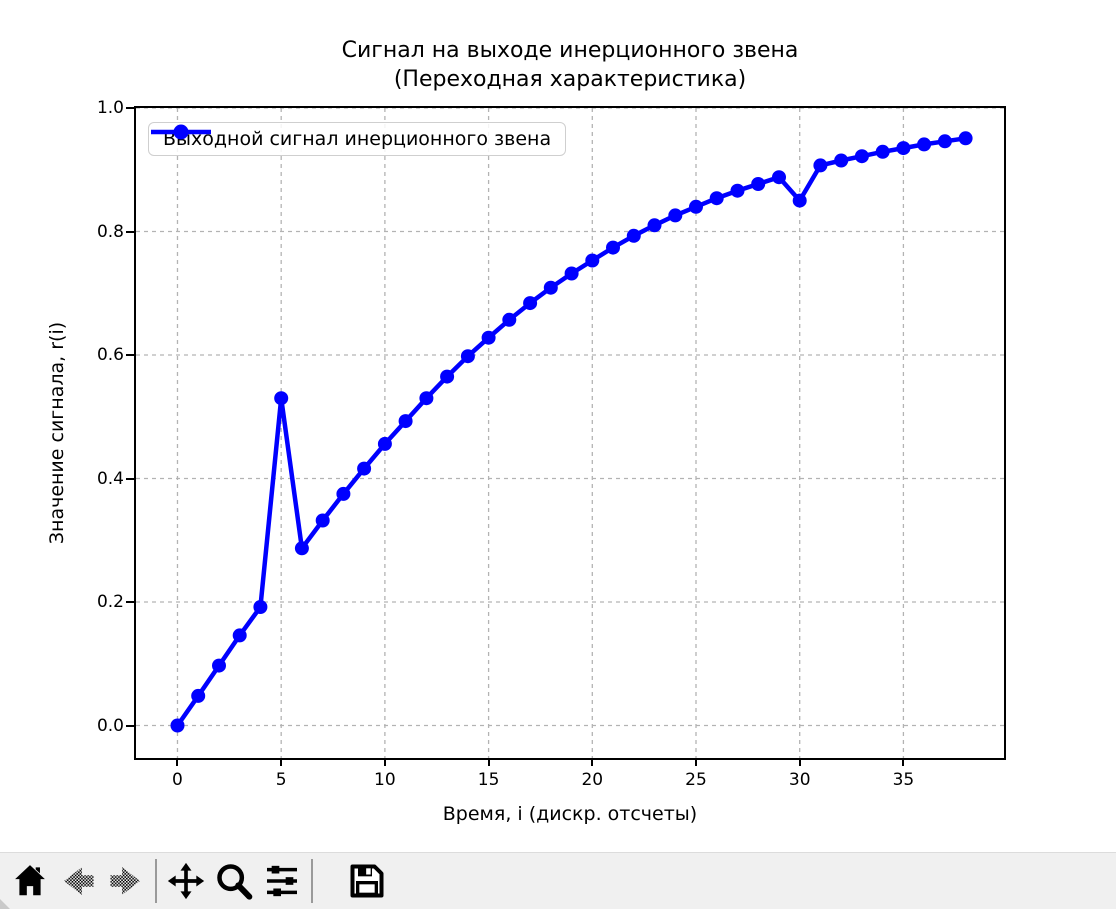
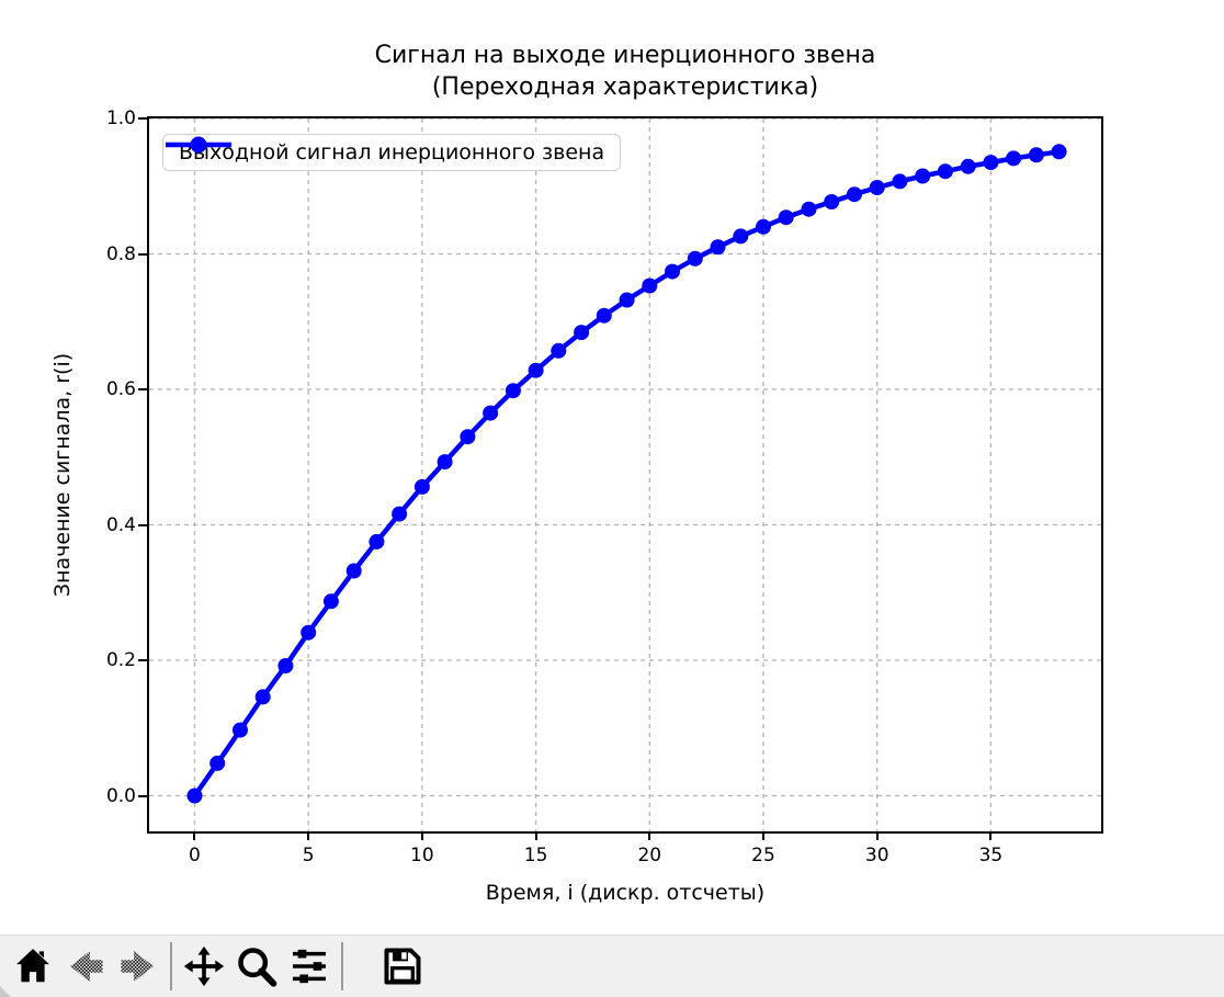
5: 0.53 -> 0.24
30: 0.85 -> 0.90
